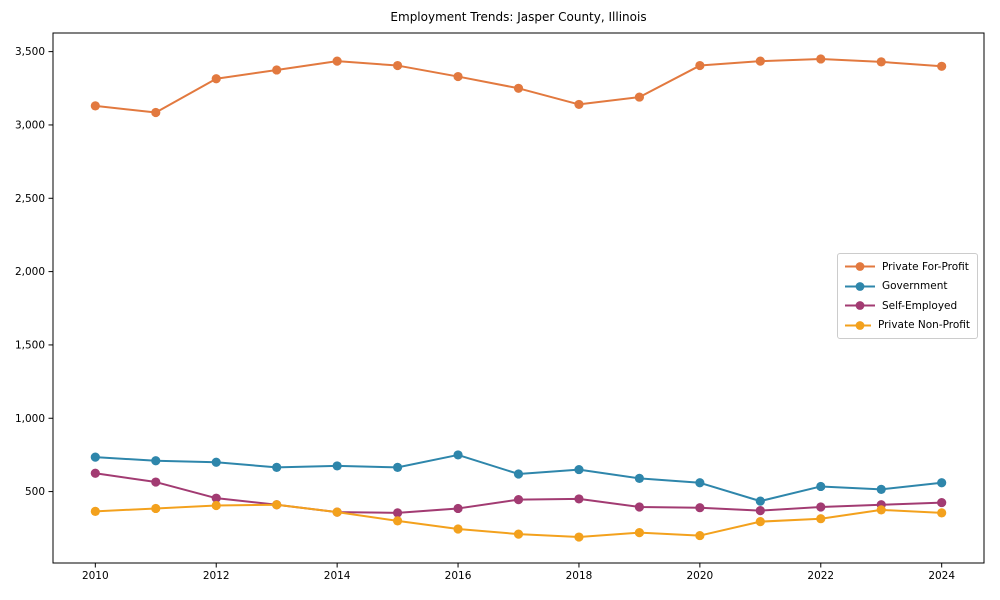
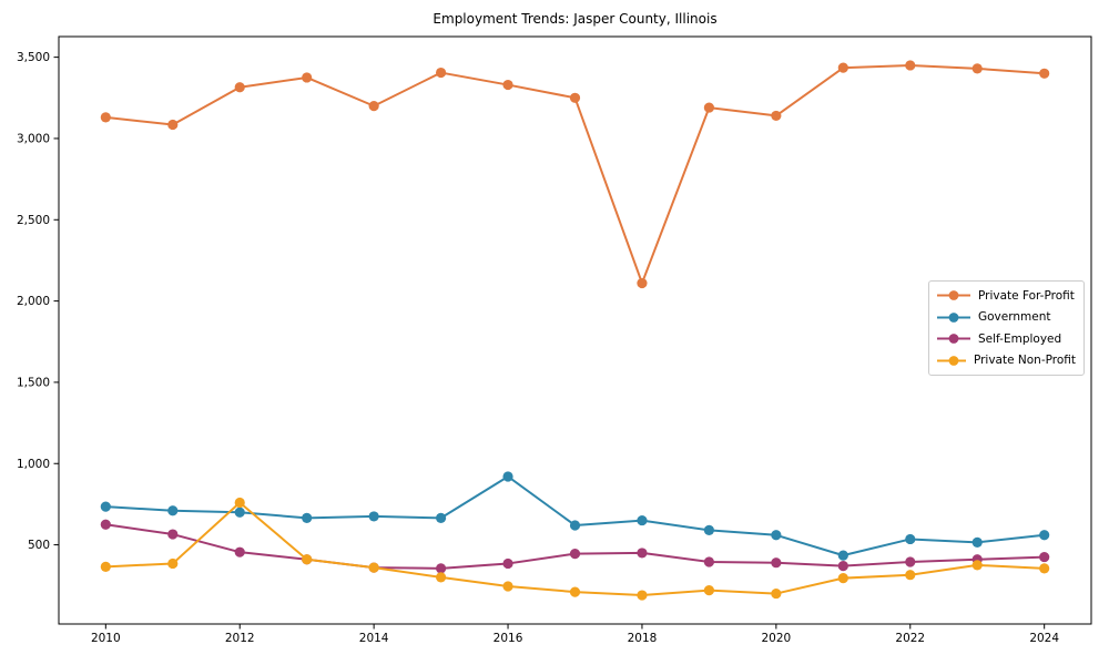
Private Non-Profit/2012: 400 -> 760
Private For-Profit/2014: 3440 -> 3200
Government/2016: 750 -> 920
Private For-Profit/2018: 3140 -> 2110
Private For-Profit/2020: 3400 -> 3140
